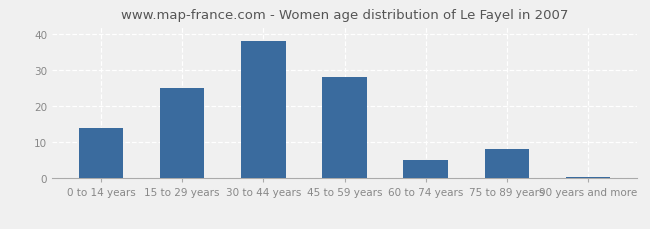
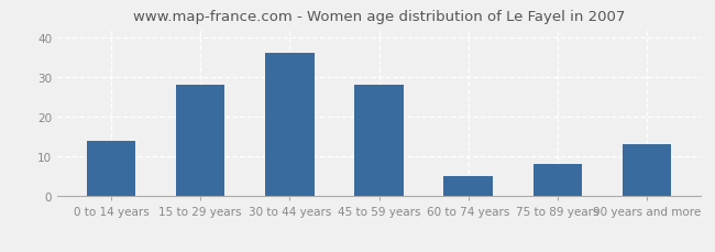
15 to 29 years: 25.0 -> 28.0
30 to 44 years: 38.0 -> 36.0
90 years and more: 0.5 -> 13.0
